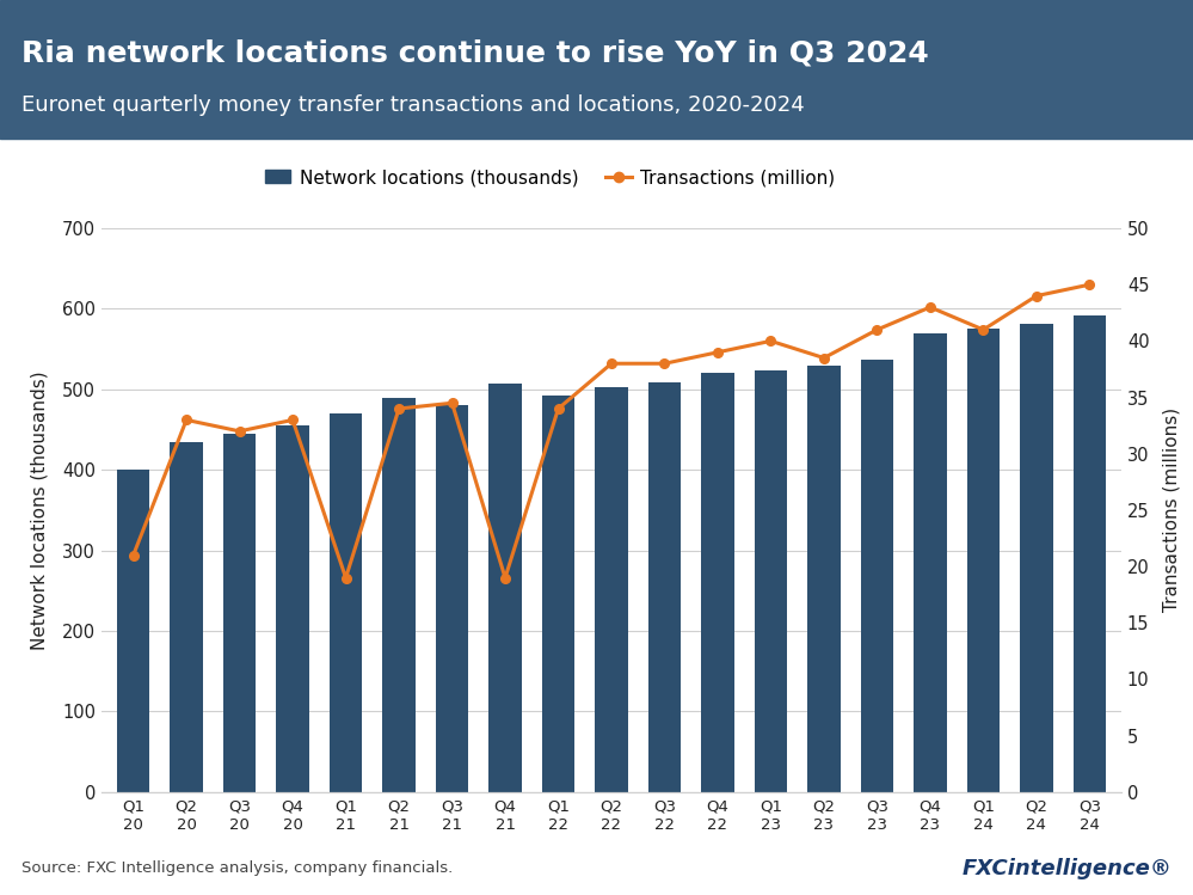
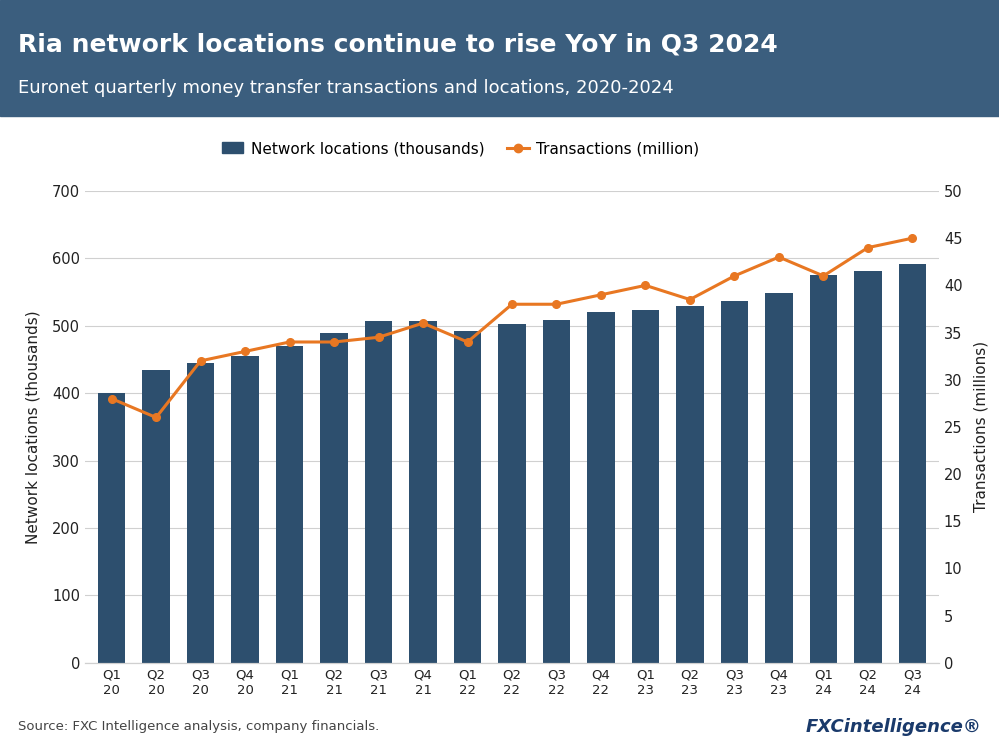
Transactions (million)/Q1 20: 21.0 -> 28.0
Transactions (million)/Q2 20: 33.0 -> 26.0
Transactions (million)/Q1 21: 19.0 -> 34.0
Network locations (thousands)/Q3 21: 480 -> 507
Transactions (million)/Q4 21: 19.0 -> 36.0
Network locations (thousands)/Q4 23: 570 -> 548
